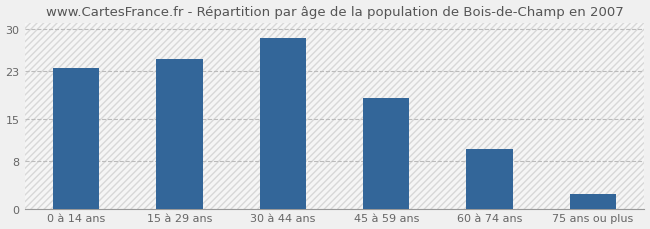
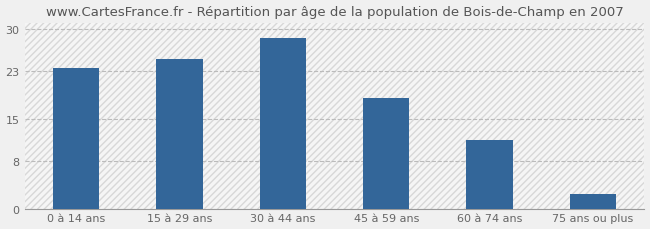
60 à 74 ans: 10.0 -> 11.5
